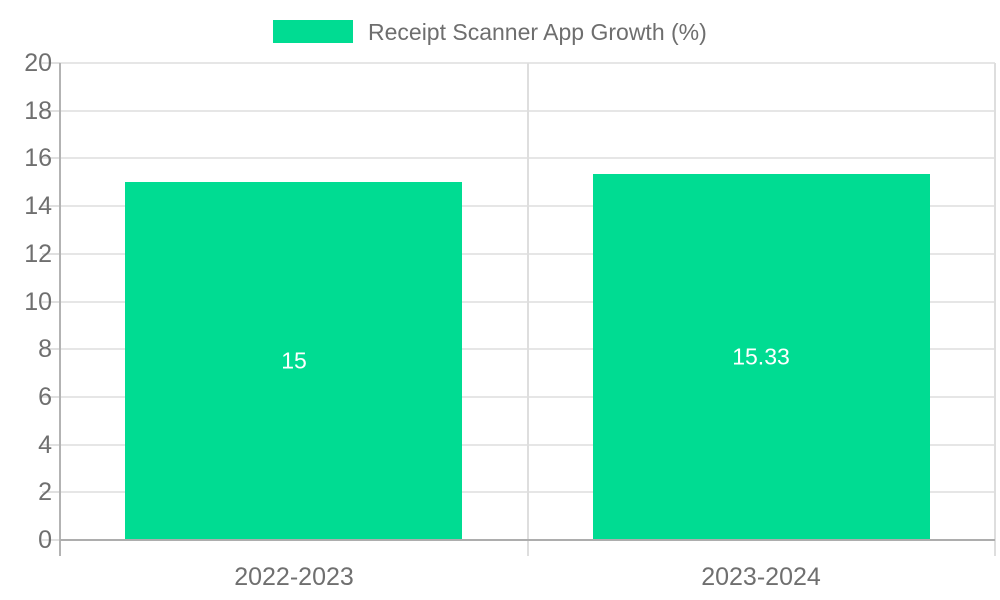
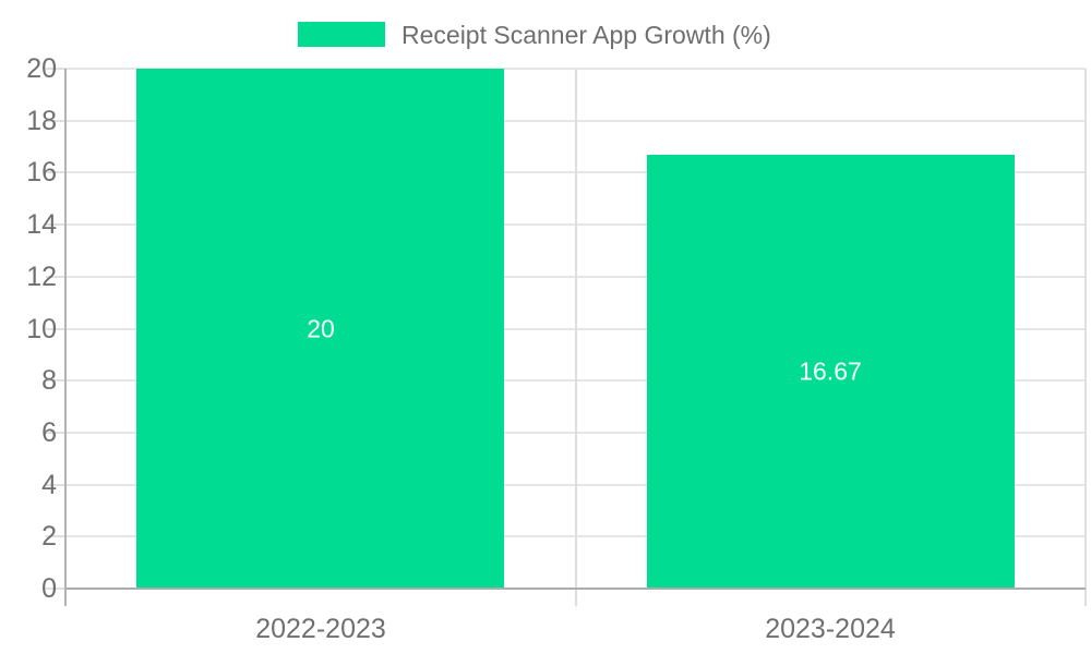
2022-2023: 15 -> 20
2023-2024: 15.33 -> 16.67
